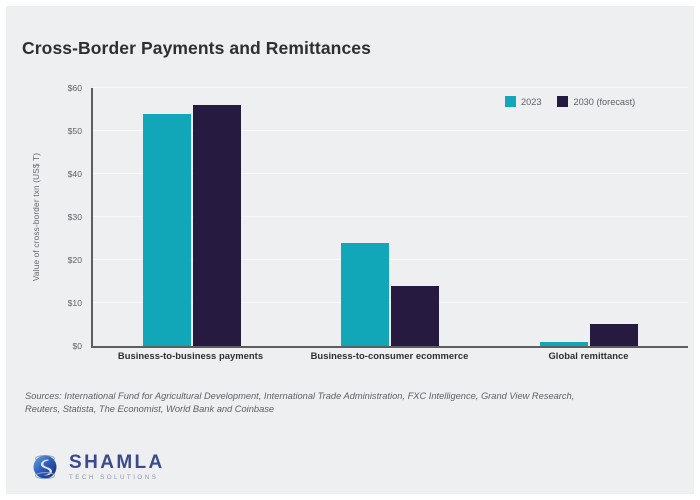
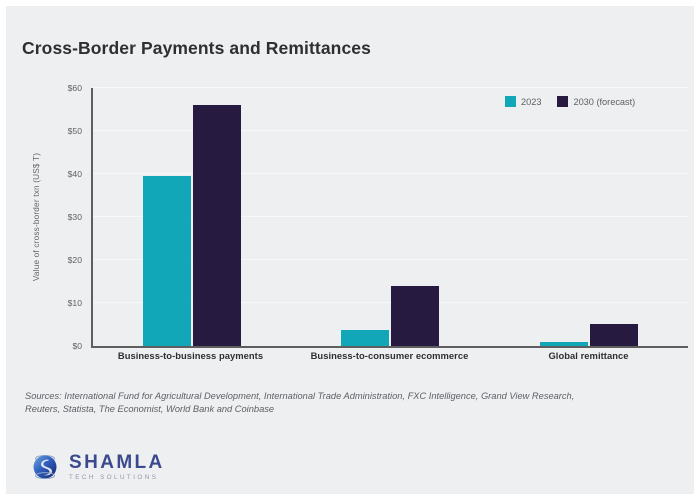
2023/Business-to-business payments: $54 -> $40
2023/Business-to-consumer ecommerce: $24 -> $4
